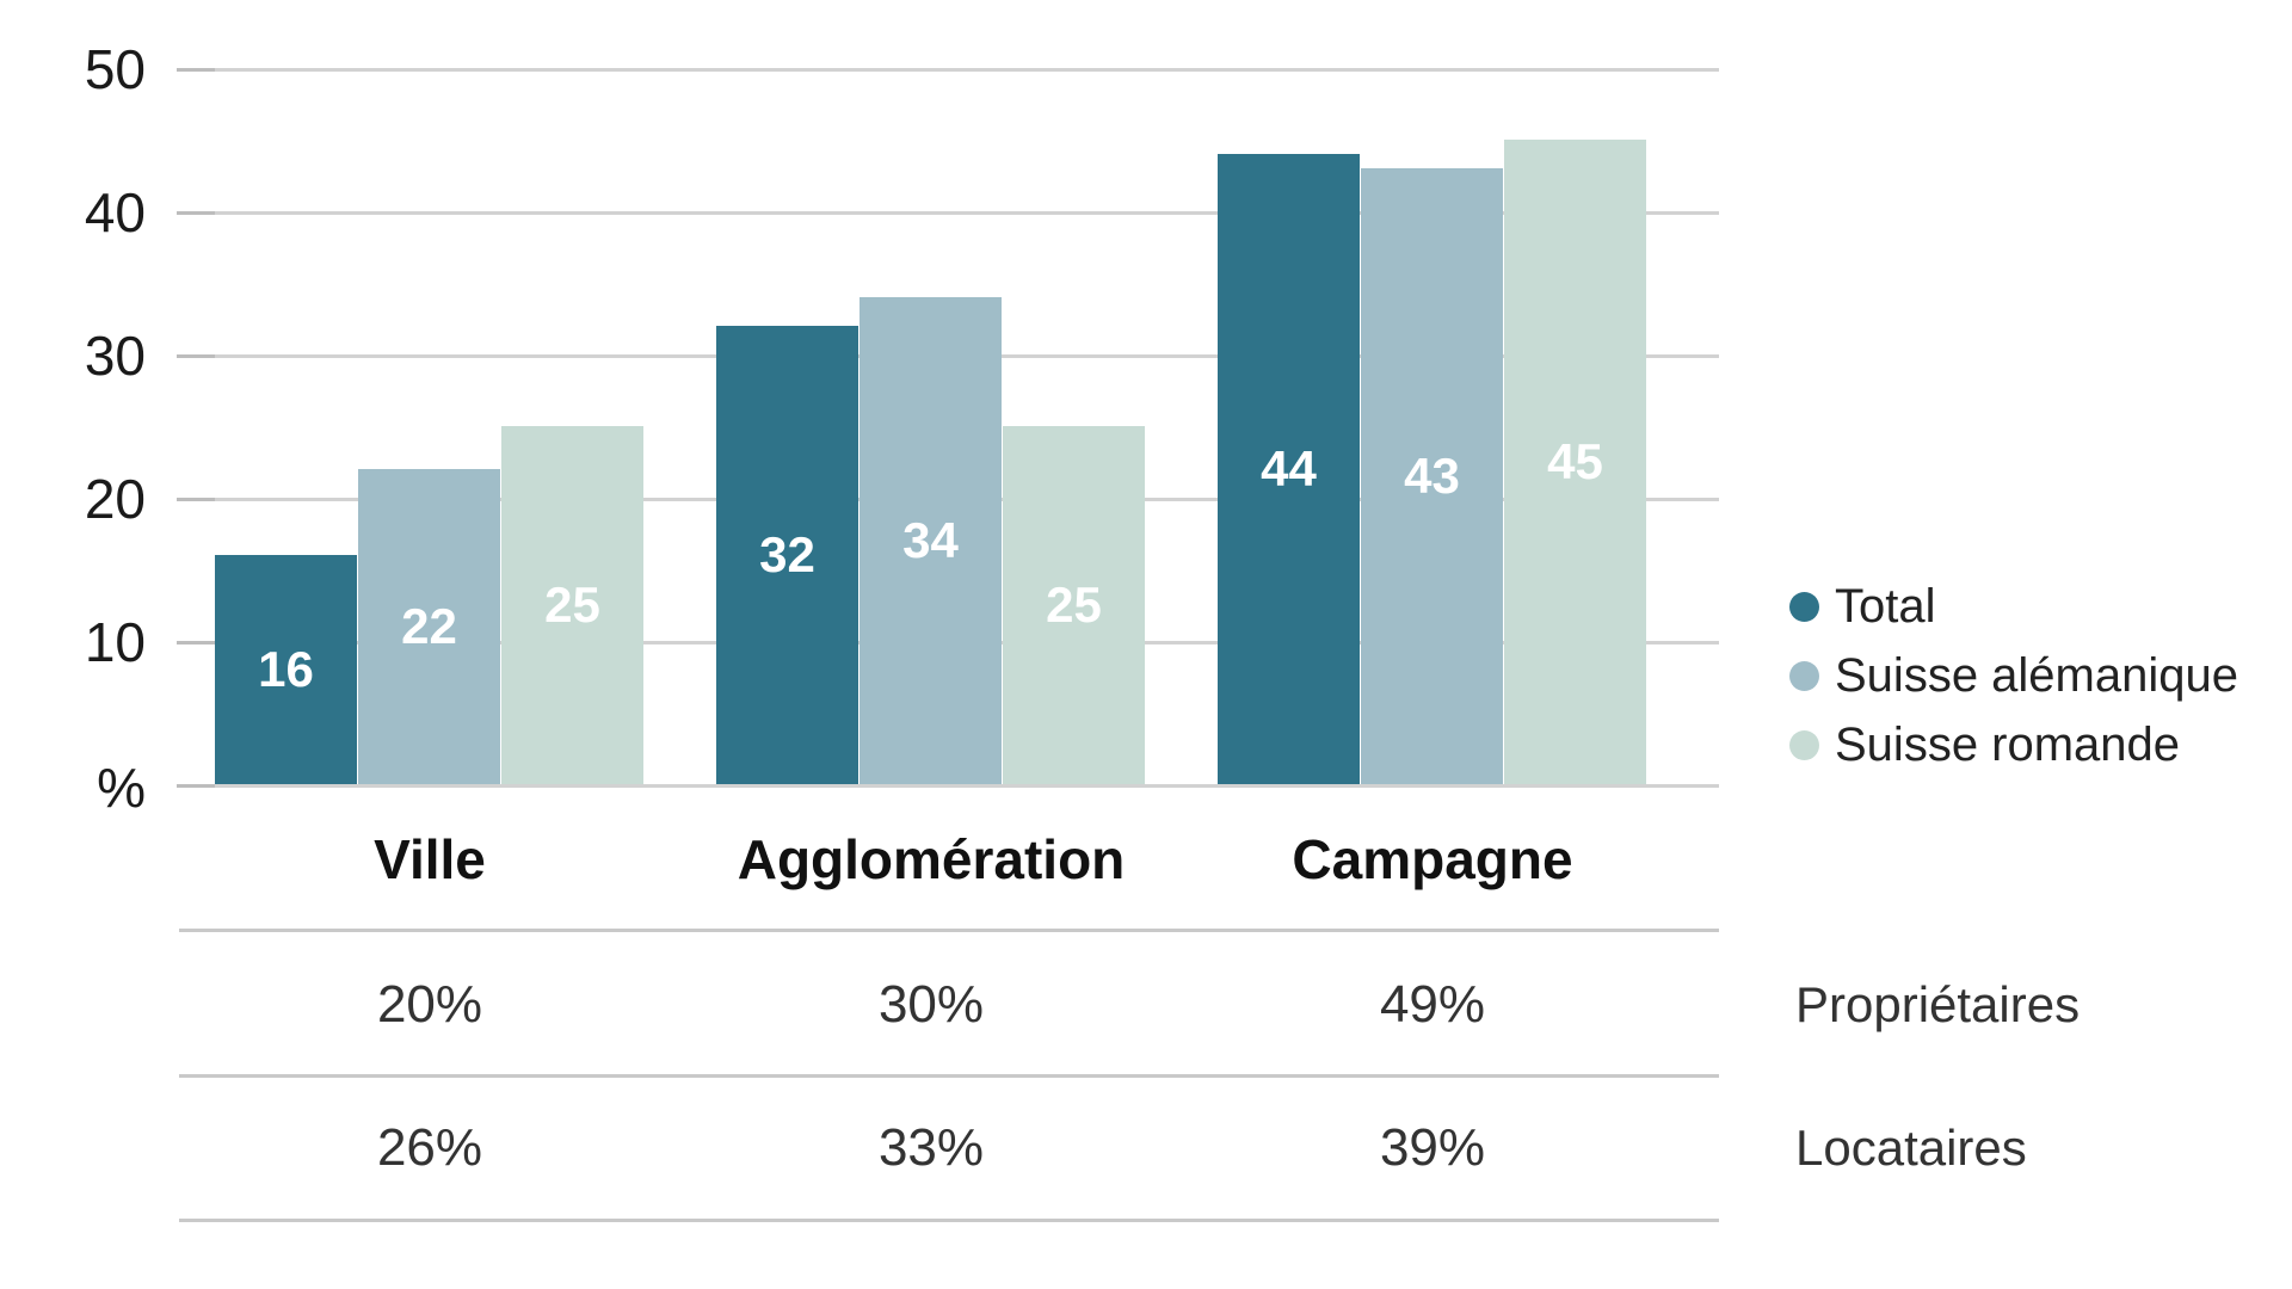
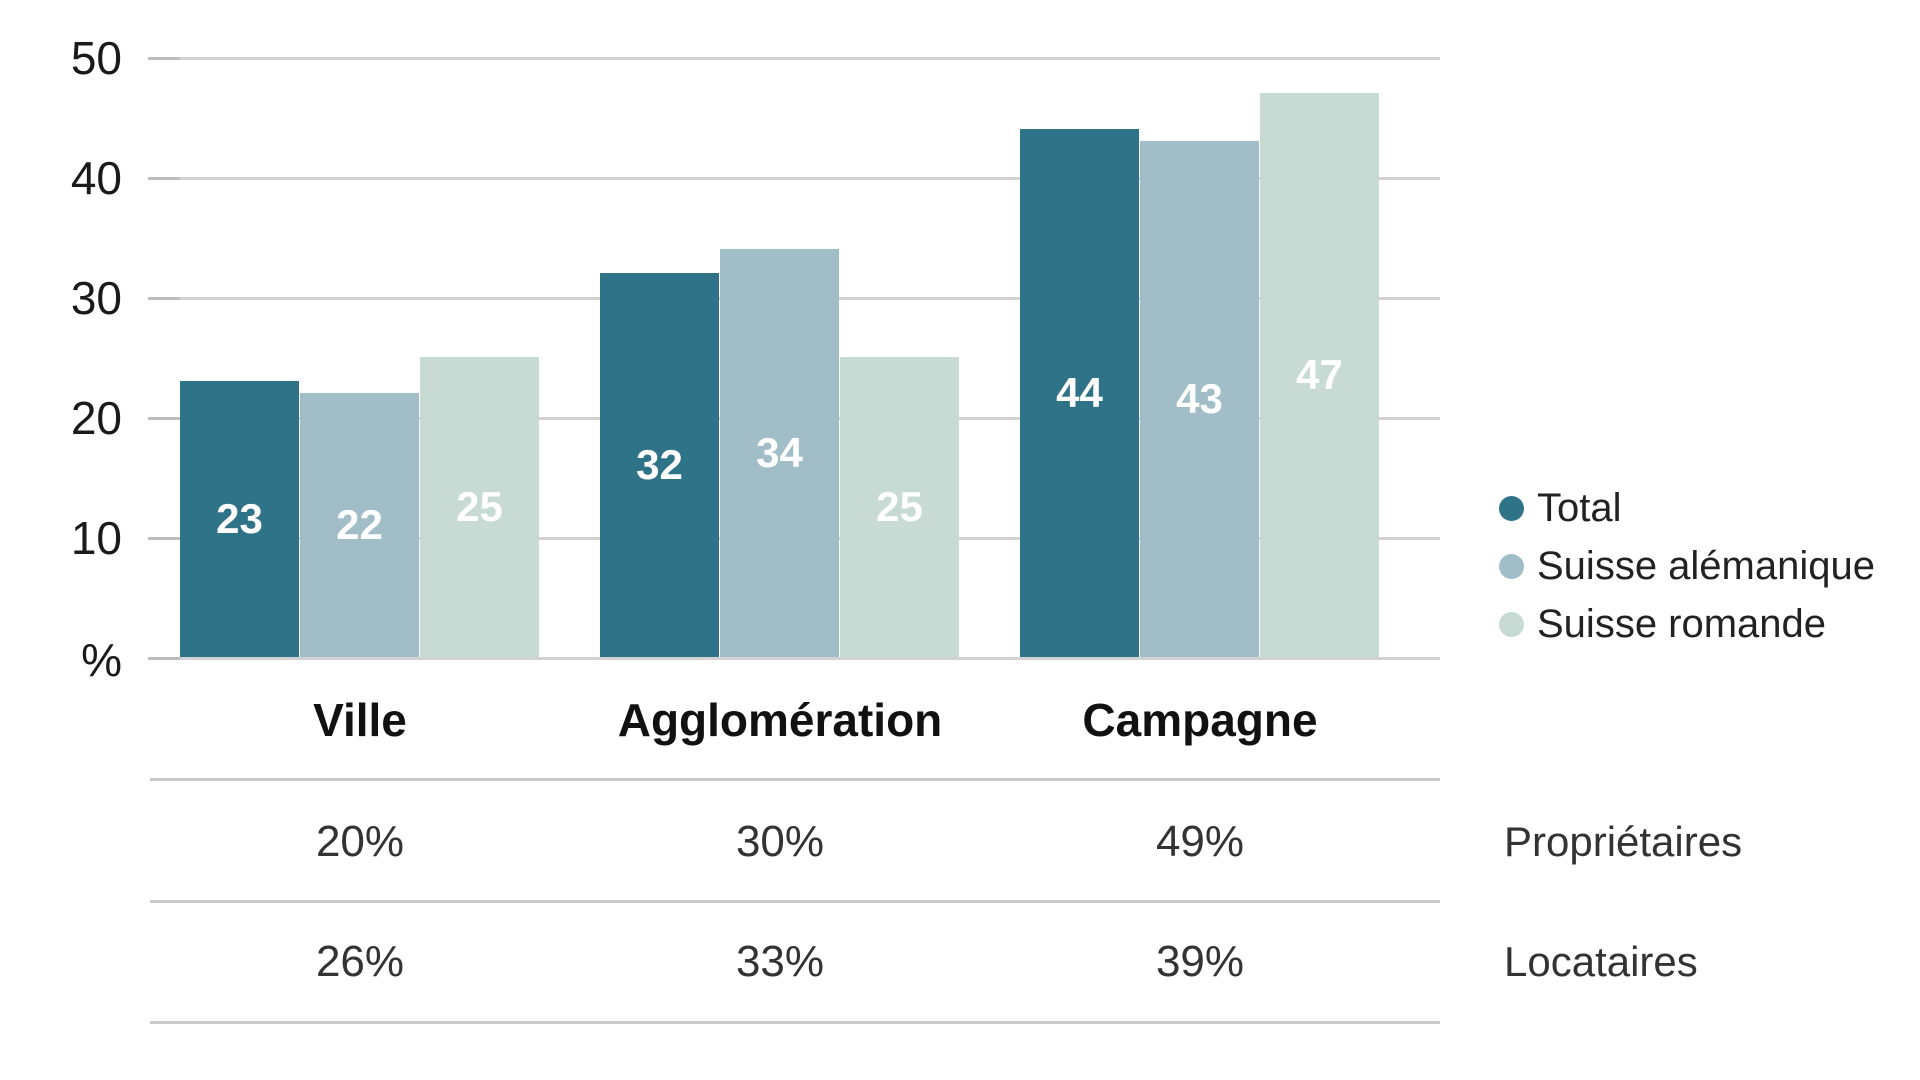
Total/Ville: 16 -> 23
Suisse romande/Campagne: 45 -> 47
